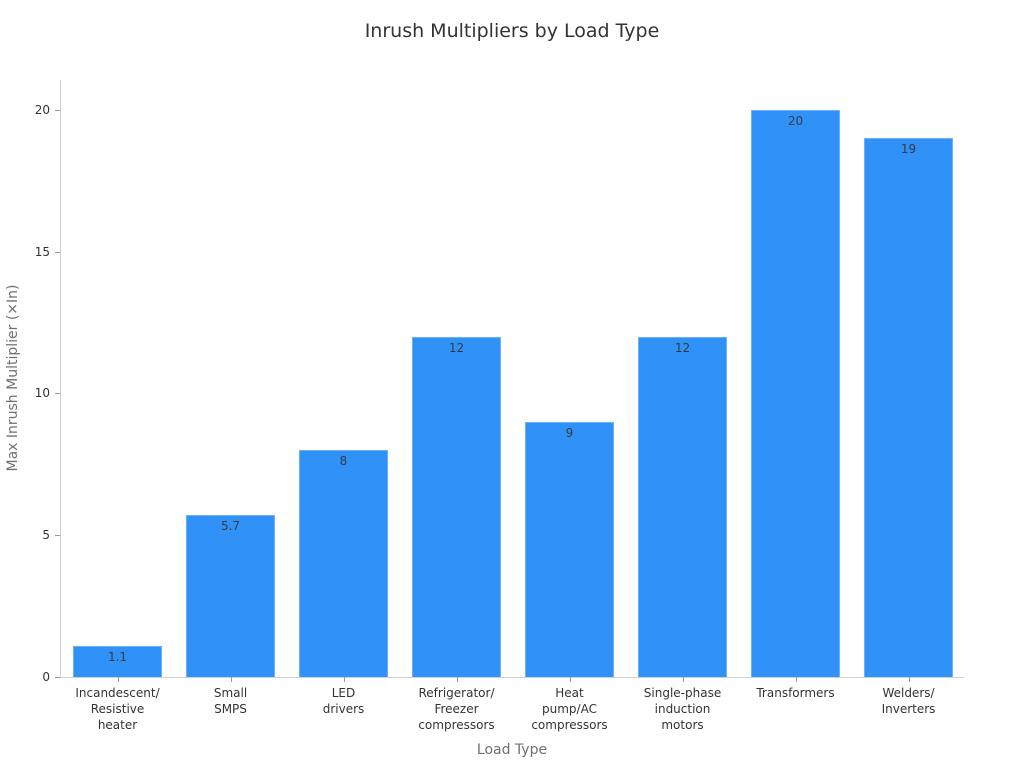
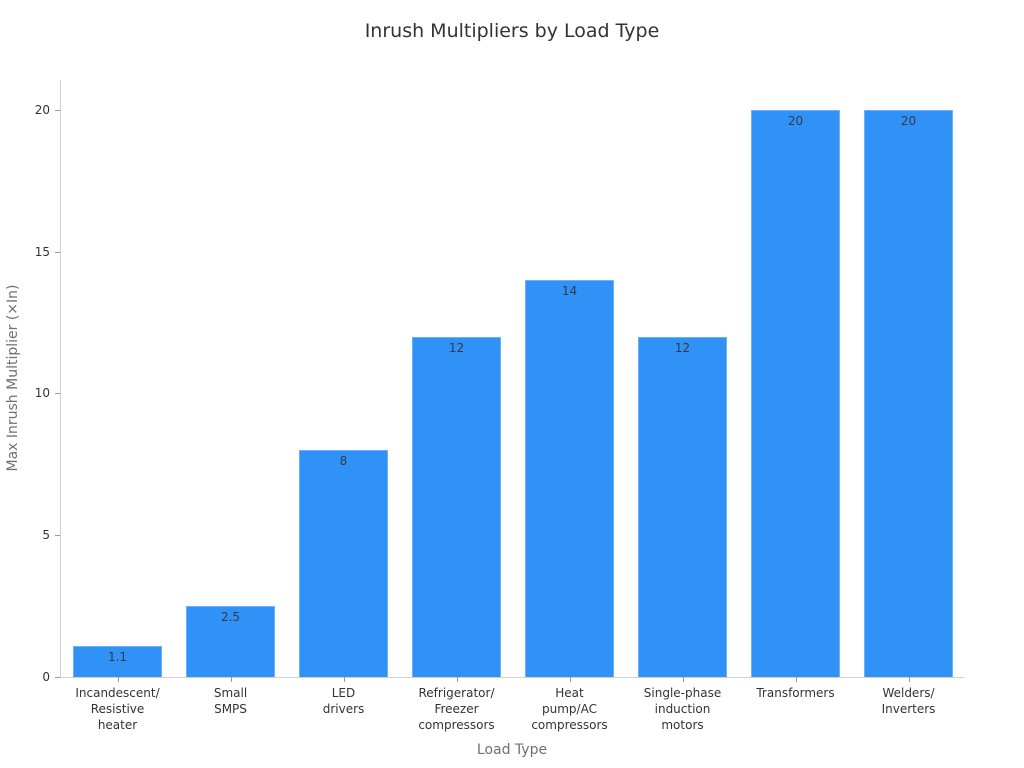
Small SMPS: 5.7 -> 2.5
Heat pump/AC compressors: 9 -> 14
Welders/ Inverters: 19 -> 20
